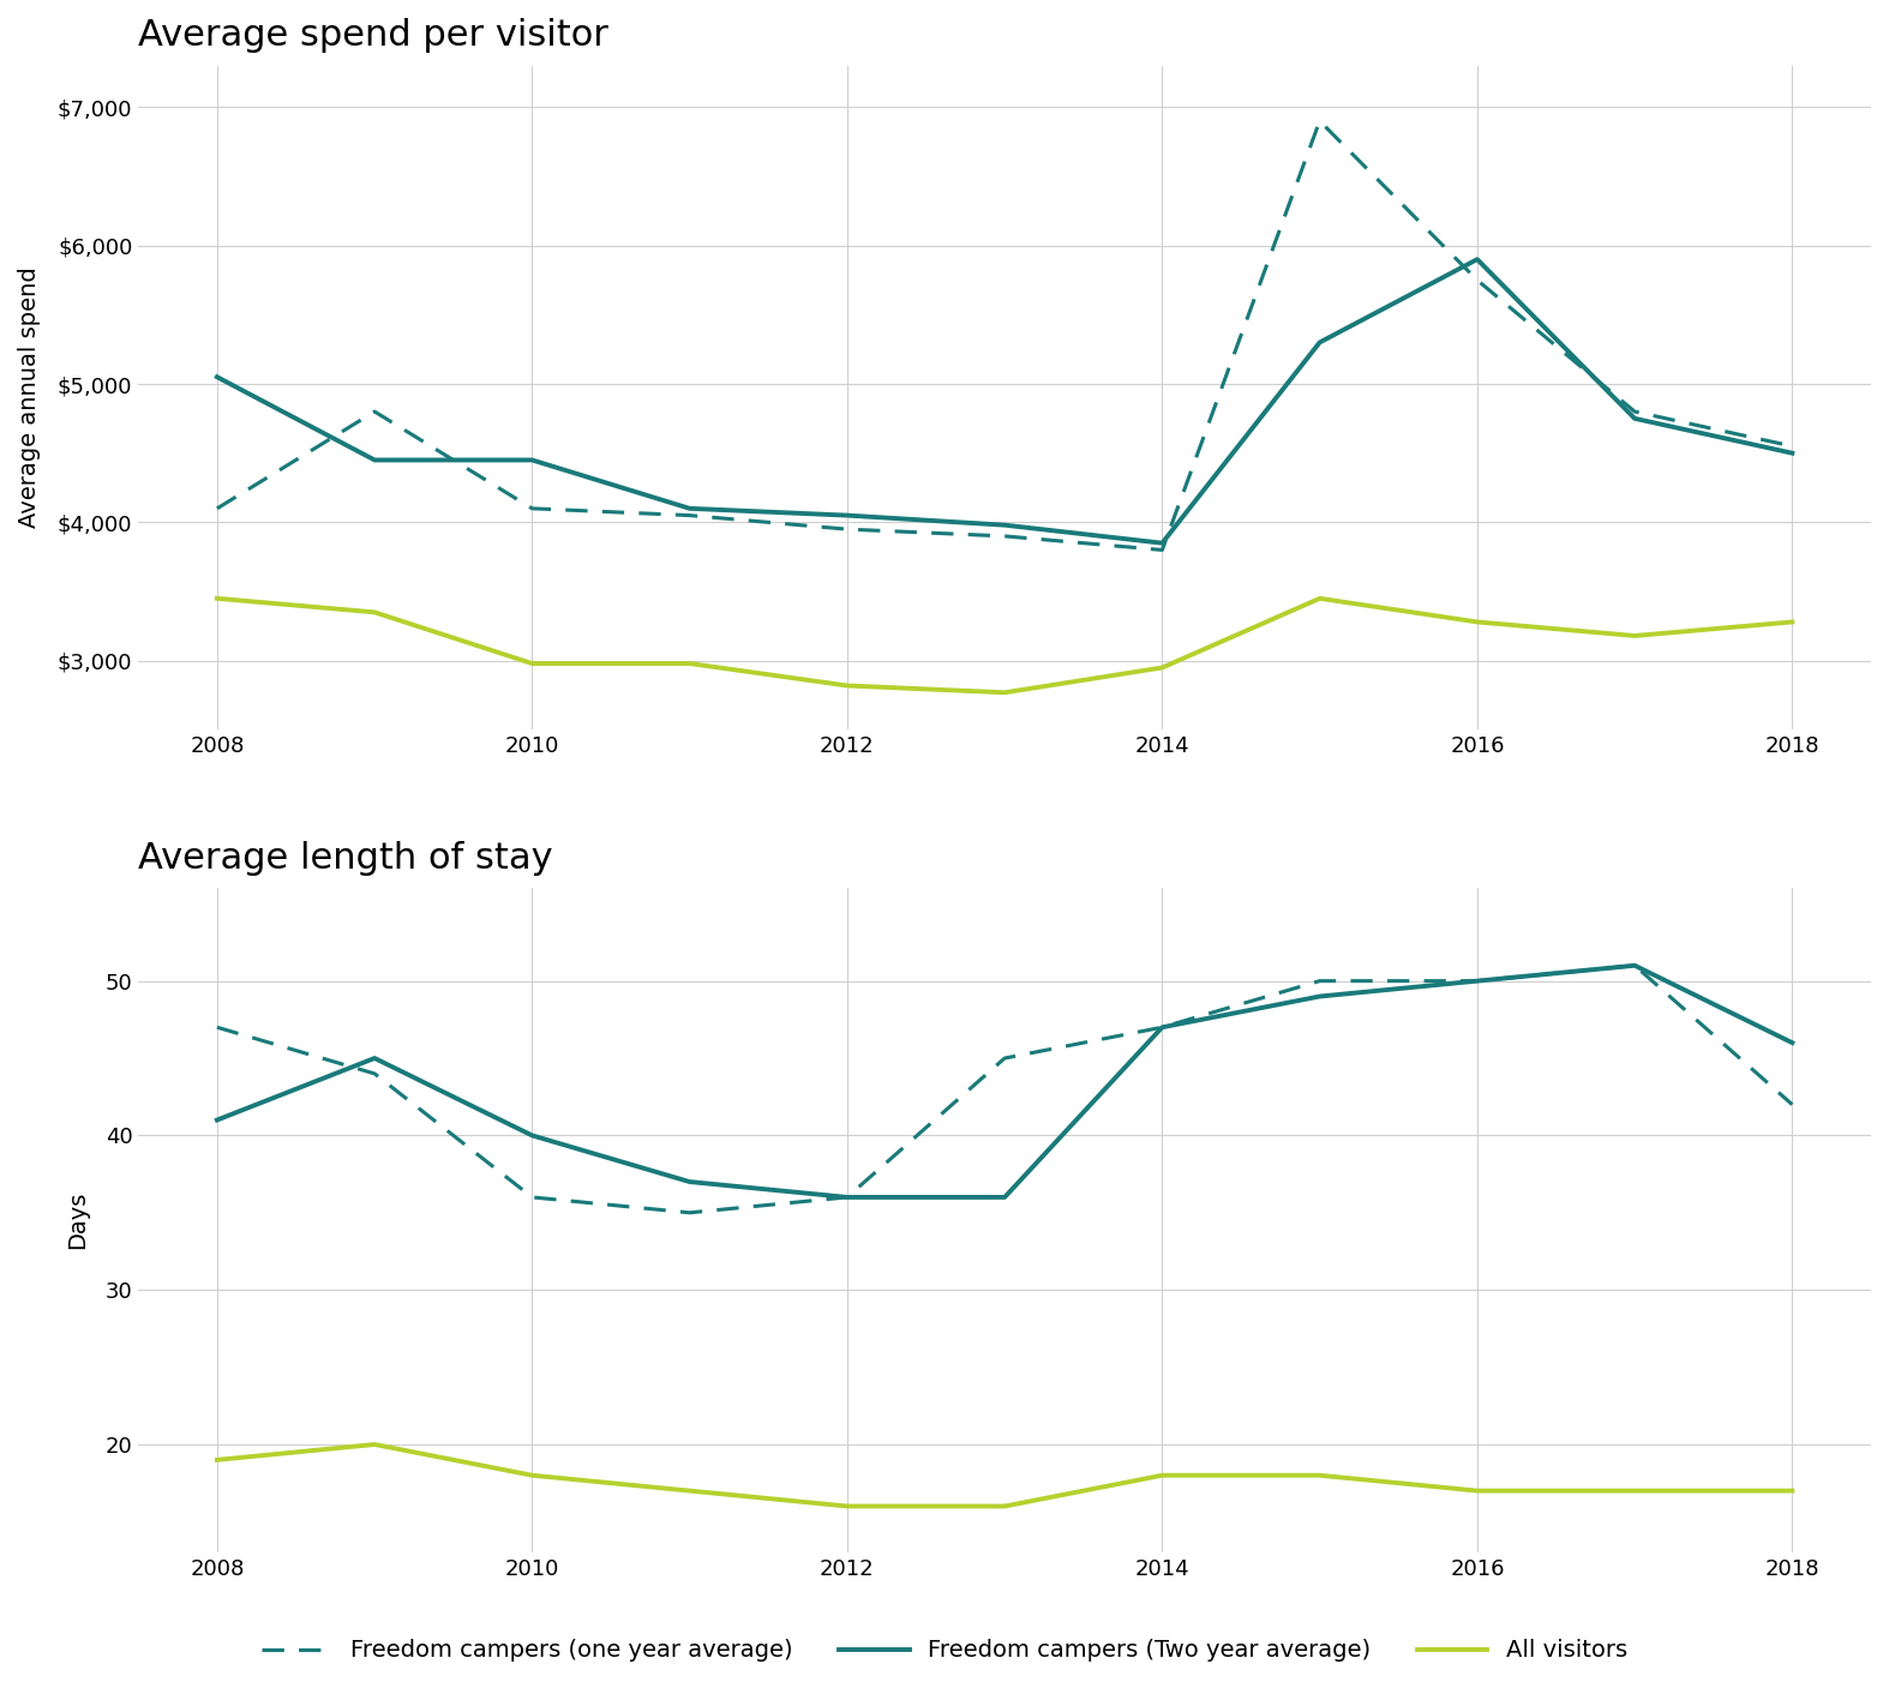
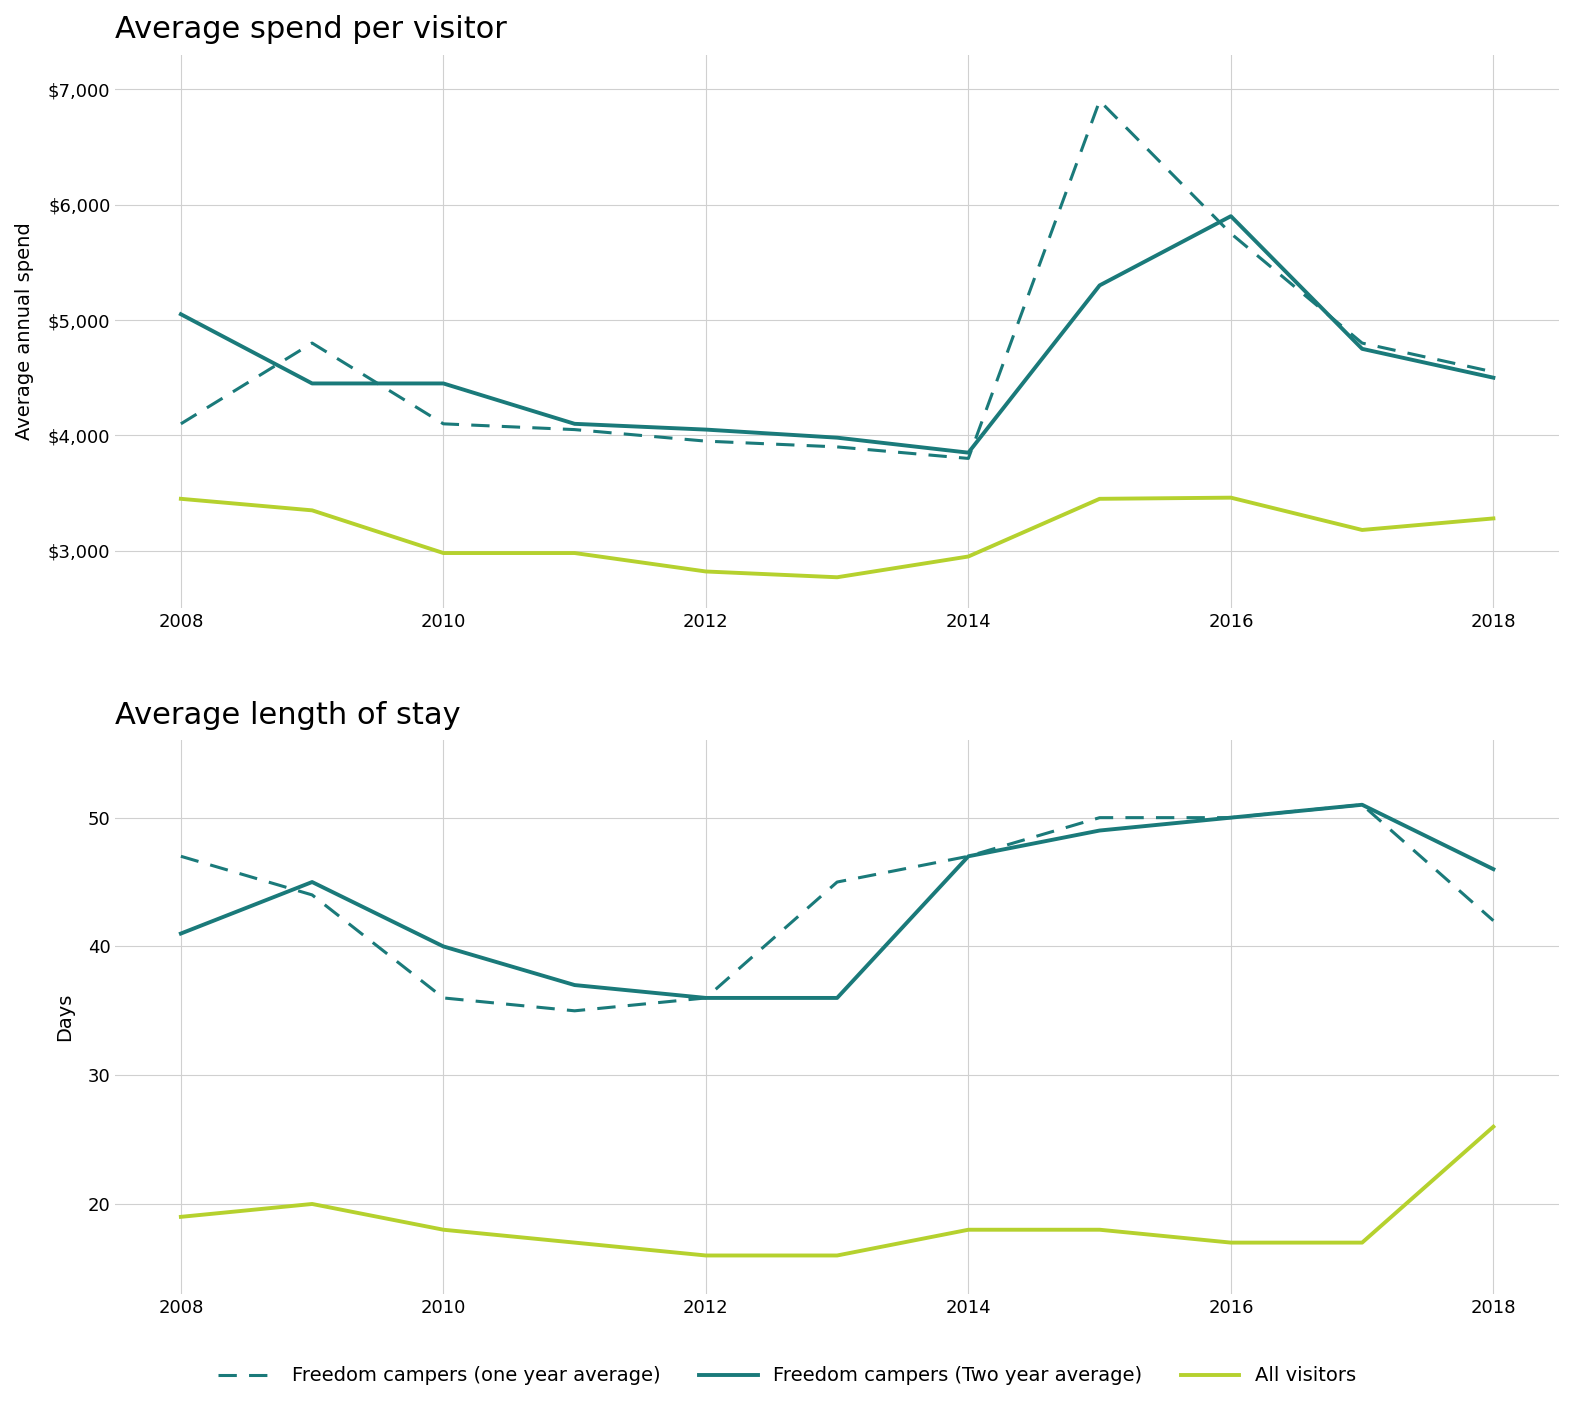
Average spend per visitor/All visitors/2016: $3,280 -> $3,460
Average length of stay/All visitors/2018: 17 -> 26
